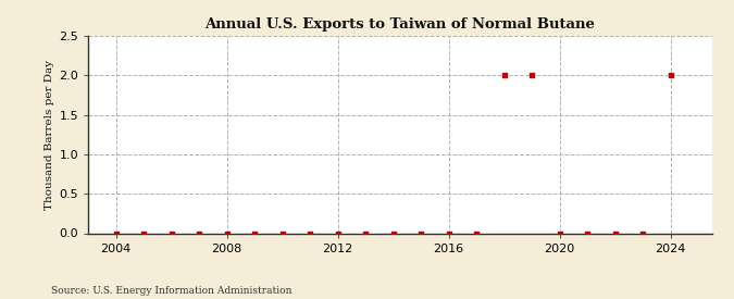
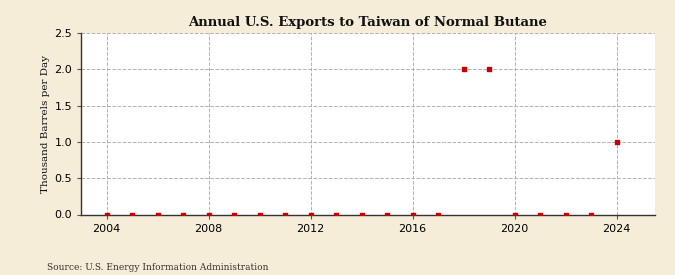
2024: 2 -> 1
